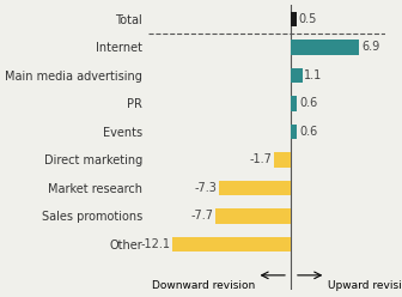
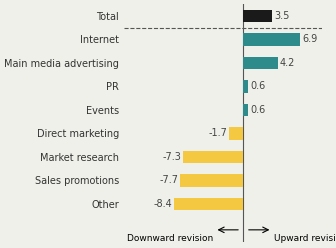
Total: 0.5 -> 3.5
Main media advertising: 1.1 -> 4.2
Other: -12.1 -> -8.4
